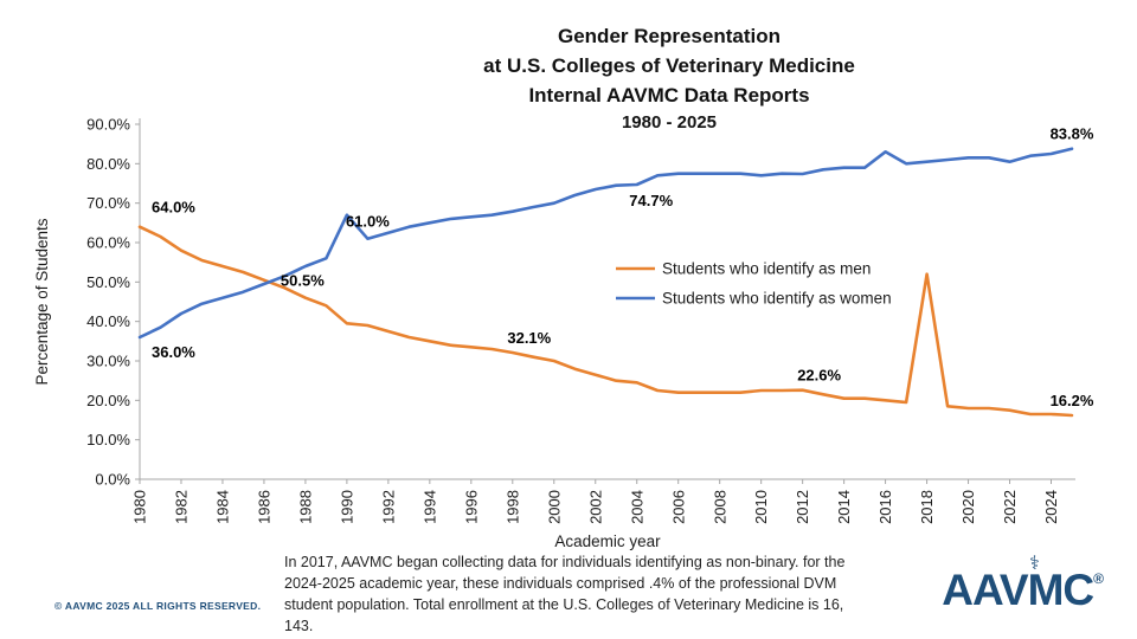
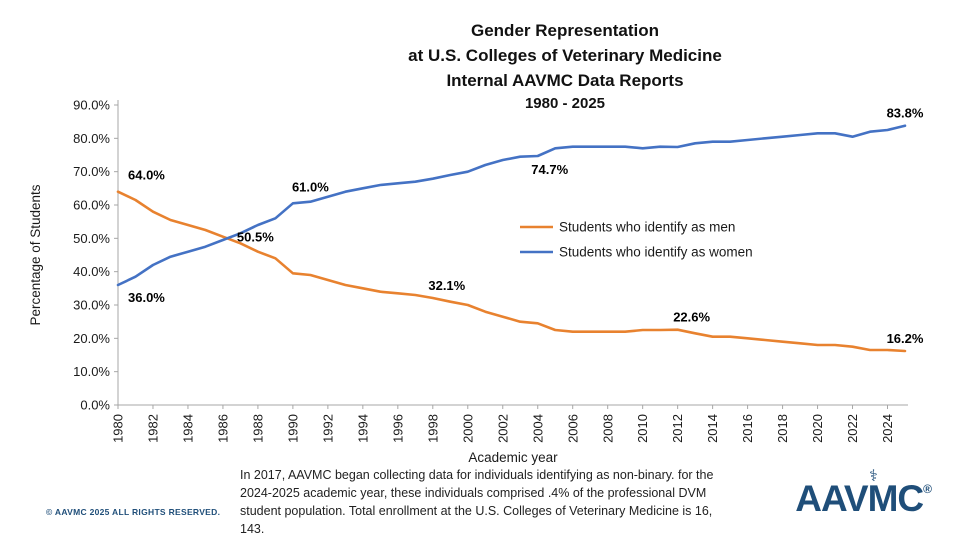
Students who identify as women/1990: 67% -> 60%
Students who identify as women/2016: 83% -> 80%
Students who identify as men/2018: 52% -> 19%
